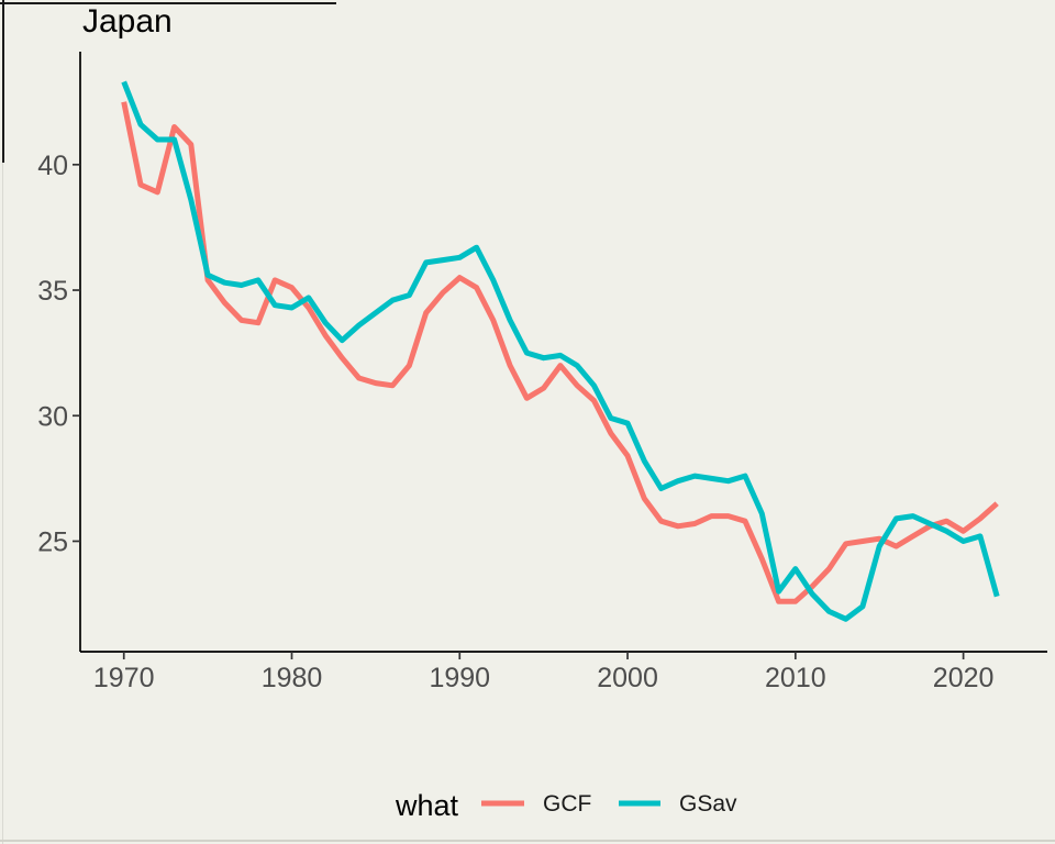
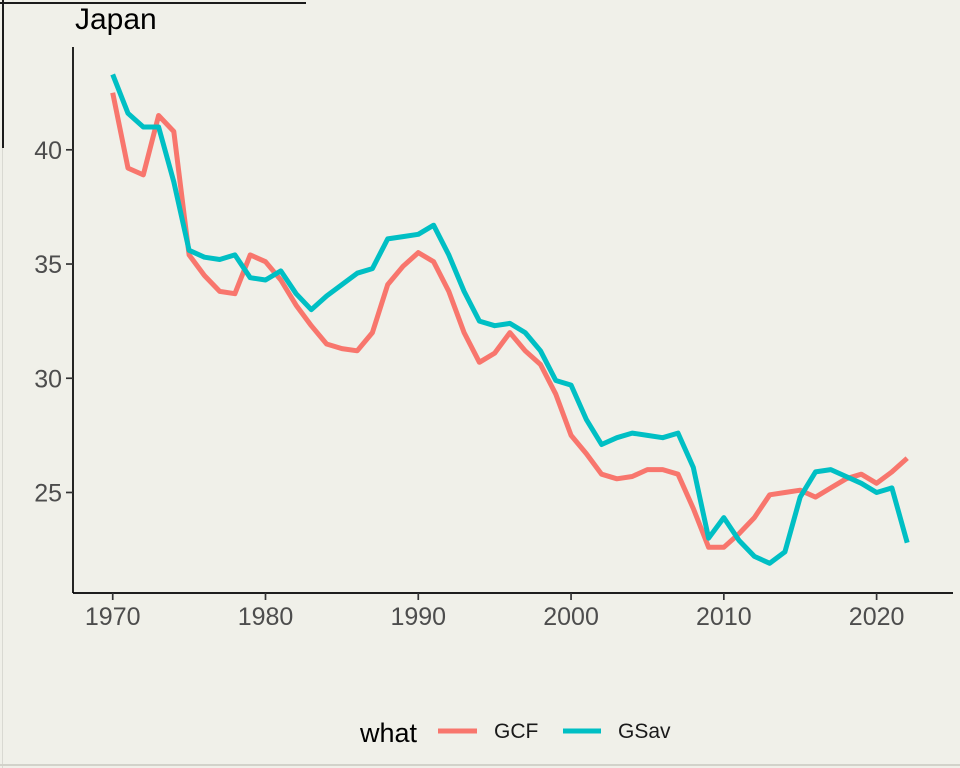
GCF/2000: 28.4 -> 27.5
